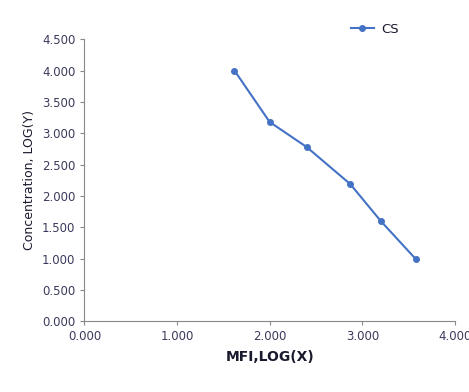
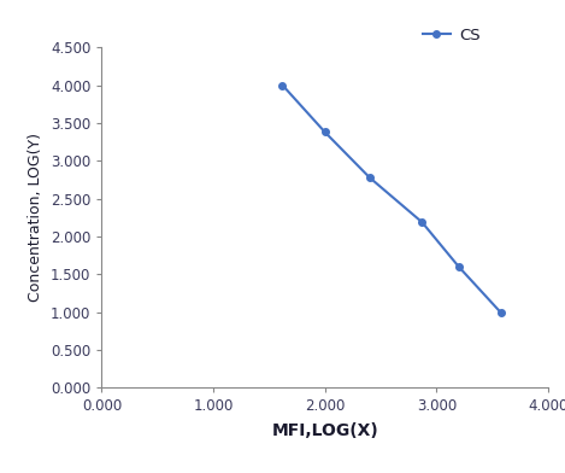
2.000: 3.18 -> 3.38
